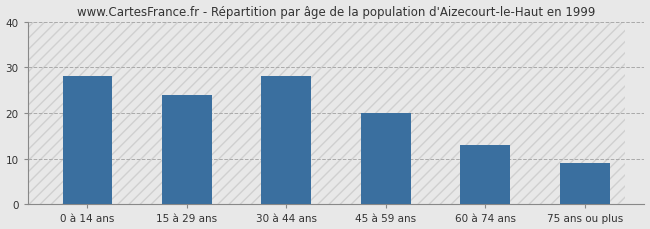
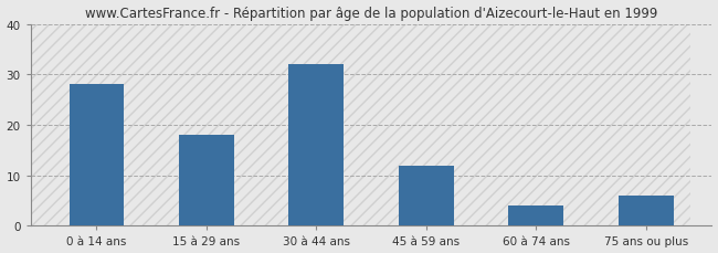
15 à 29 ans: 24 -> 18
30 à 44 ans: 28 -> 32
45 à 59 ans: 20 -> 12
60 à 74 ans: 13 -> 4
75 ans ou plus: 9 -> 6
